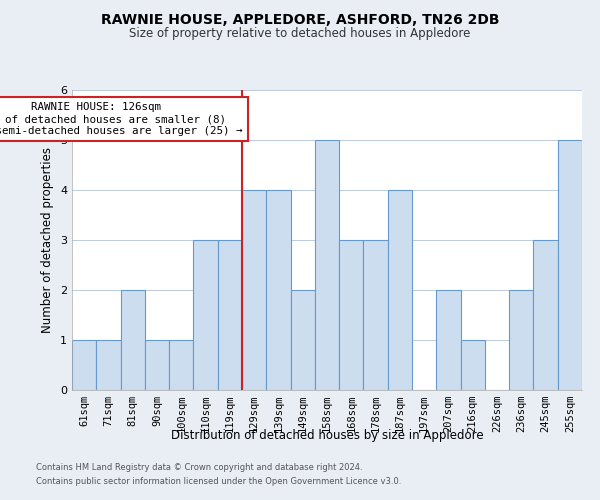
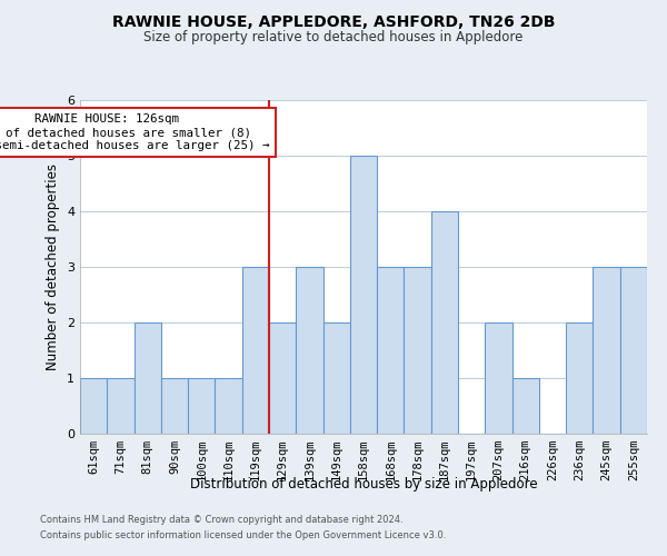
110sqm: 3 -> 1
129sqm: 4 -> 2
139sqm: 4 -> 3
255sqm: 5 -> 3
